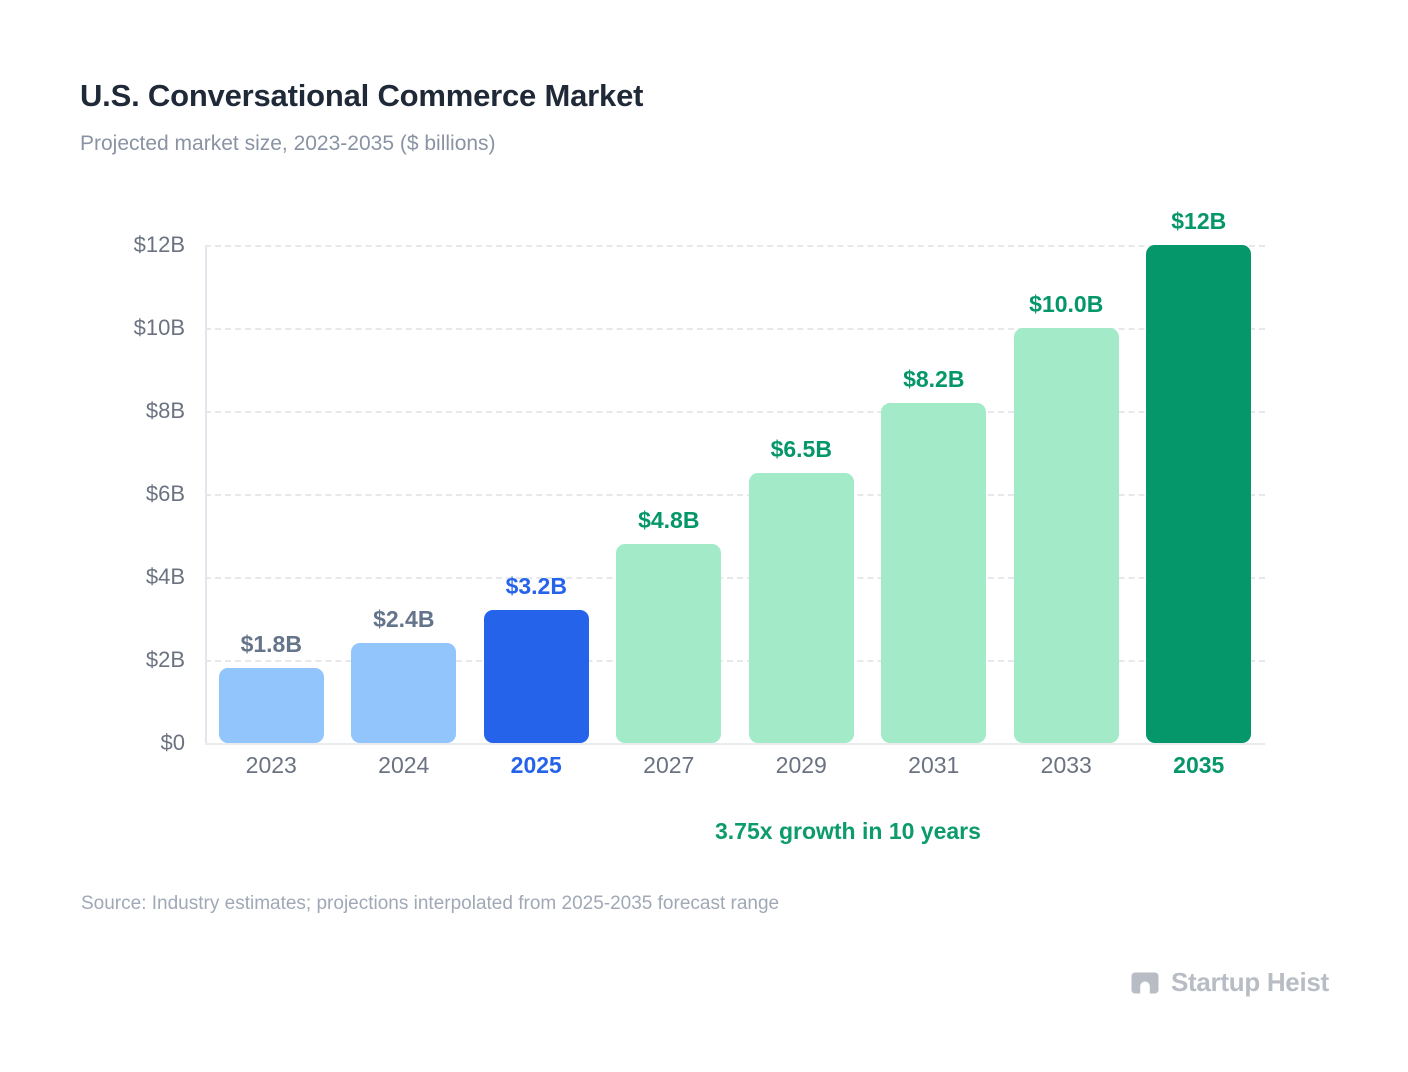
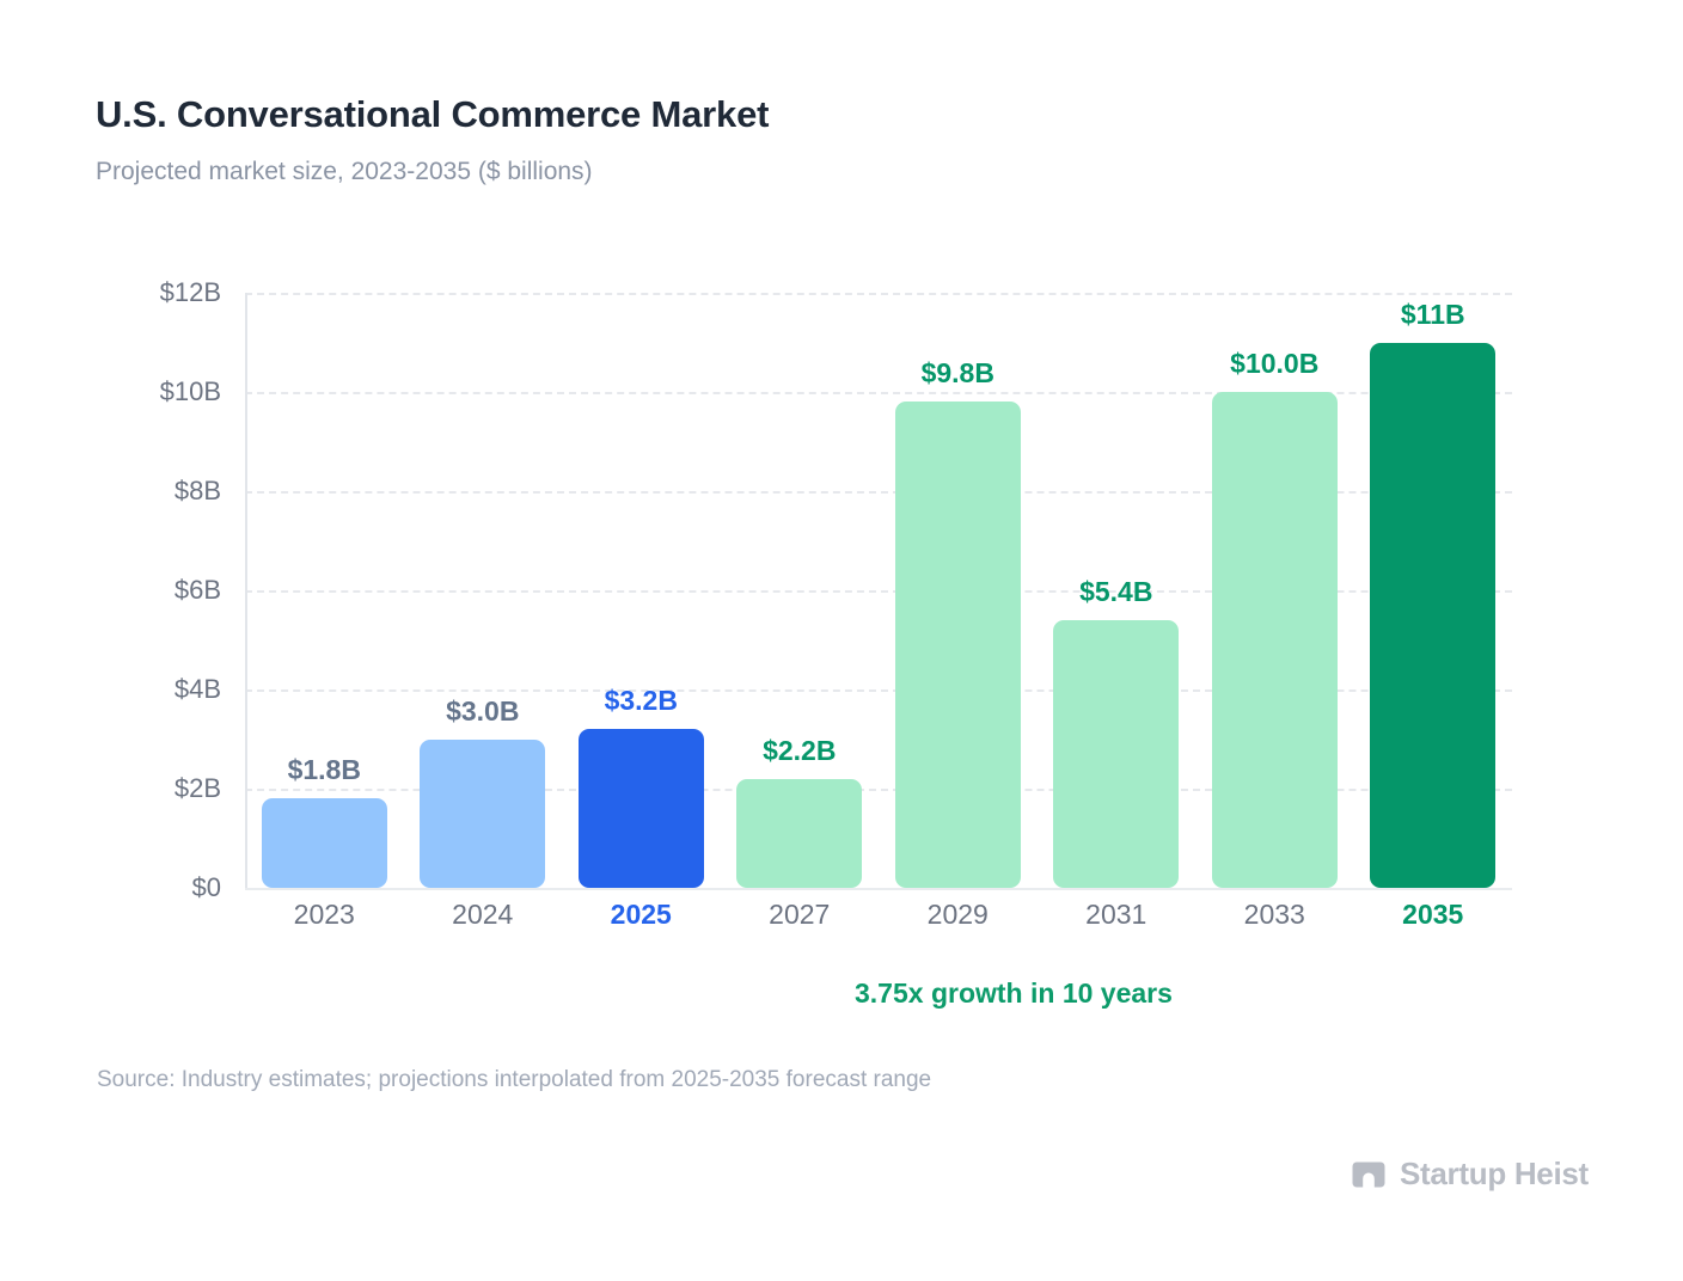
2024: $2.4B -> $3.0B
2027: $4.8B -> $2.2B
2029: $6.5B -> $9.8B
2031: $8.2B -> $5.4B
2035: $12B -> $11B
